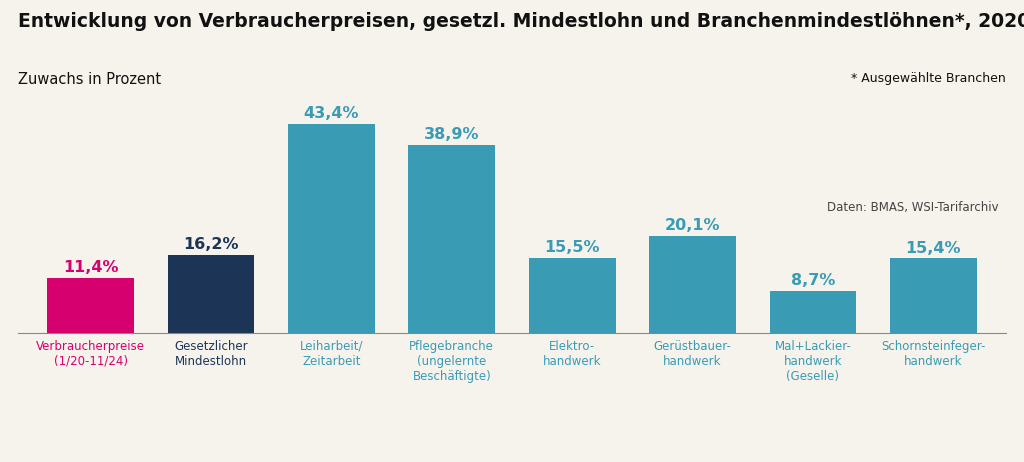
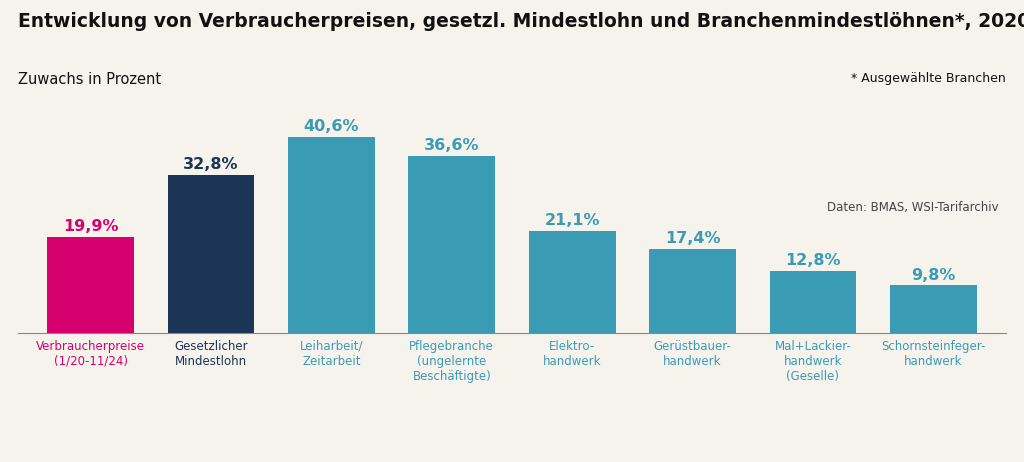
Verbraucherpreise (1/20-11/24): 11,4% -> 19,9%
Gesetzlicher Mindestlohn: 16,2% -> 32,8%
Leiharbeit/ Zeitarbeit: 43,4% -> 40,6%
Pflegebranche (ungelernte Beschäftigte): 38,9% -> 36,6%
Elektro- handwerk: 15,5% -> 21,1%
Gerüstbauer- handwerk: 20,1% -> 17,4%
Mal+Lackier- handwerk (Geselle): 8,7% -> 12,8%
Schornsteinfeger- handwerk: 15,4% -> 9,8%
